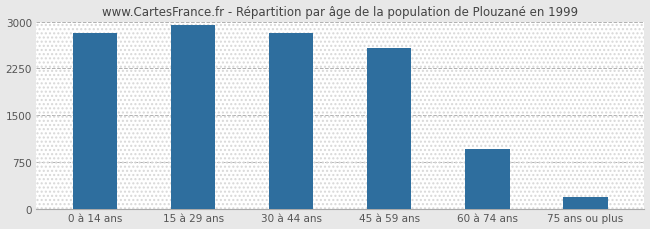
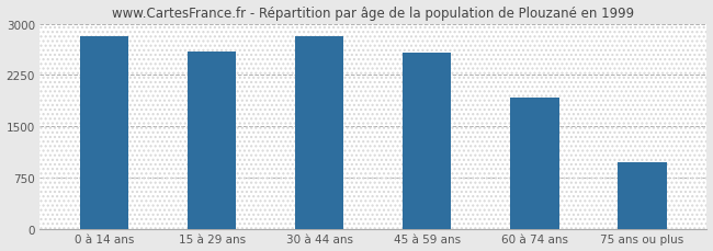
15 à 29 ans: 2950 -> 2600
60 à 74 ans: 960 -> 1920
75 ans ou plus: 200 -> 980
